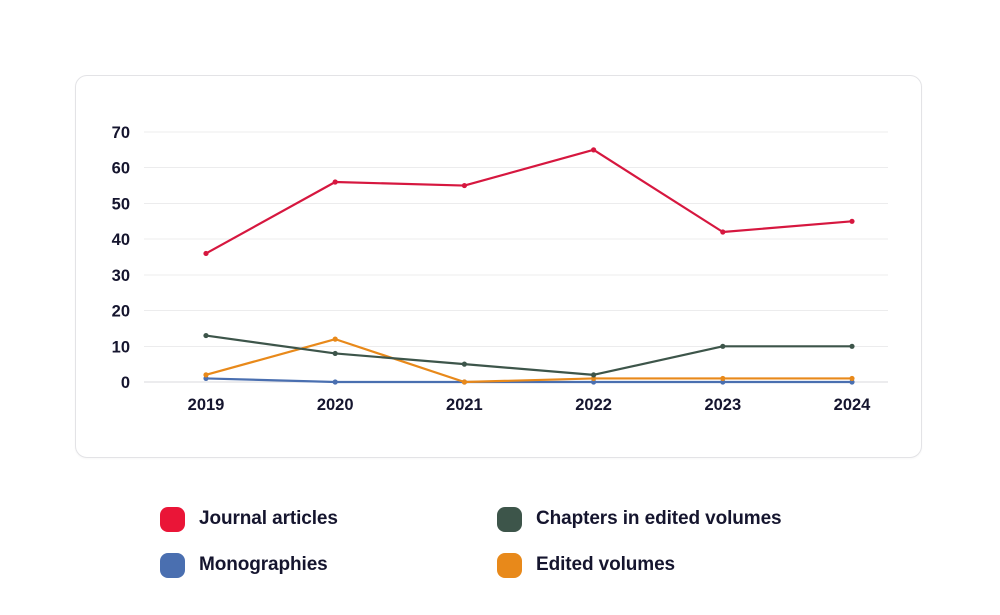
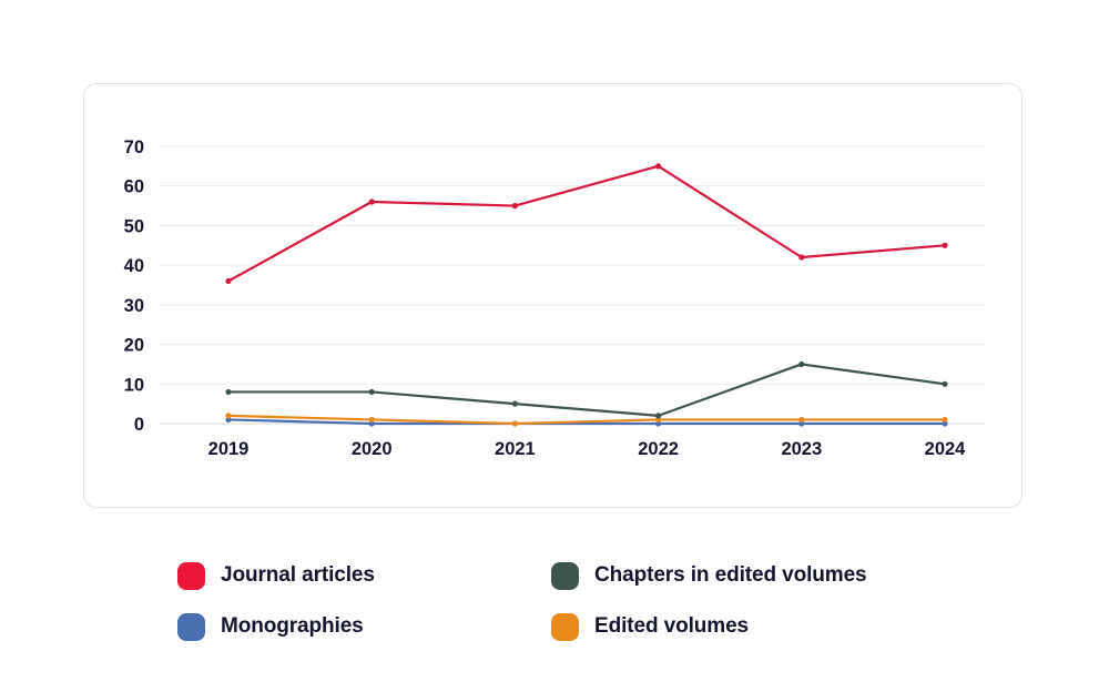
Chapters in edited volumes/2019: 13 -> 8
Edited volumes/2020: 12 -> 1
Chapters in edited volumes/2023: 10 -> 15
